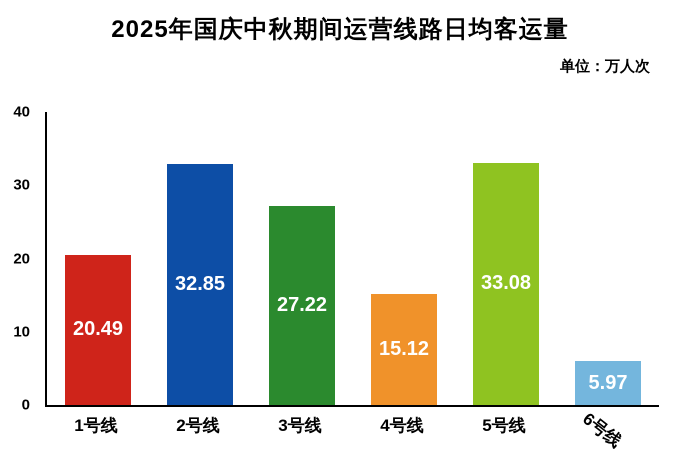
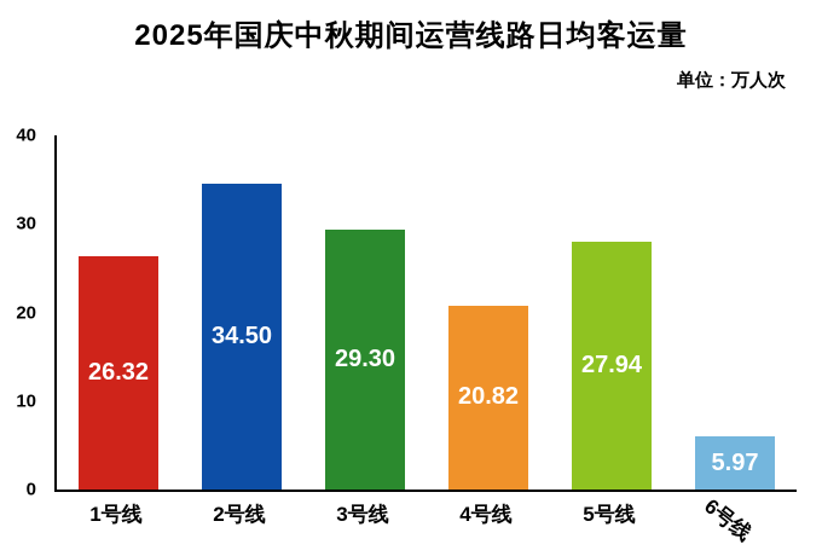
1号线: 20.49 -> 26.32
2号线: 32.85 -> 34.50
3号线: 27.22 -> 29.30
4号线: 15.12 -> 20.82
5号线: 33.08 -> 27.94
